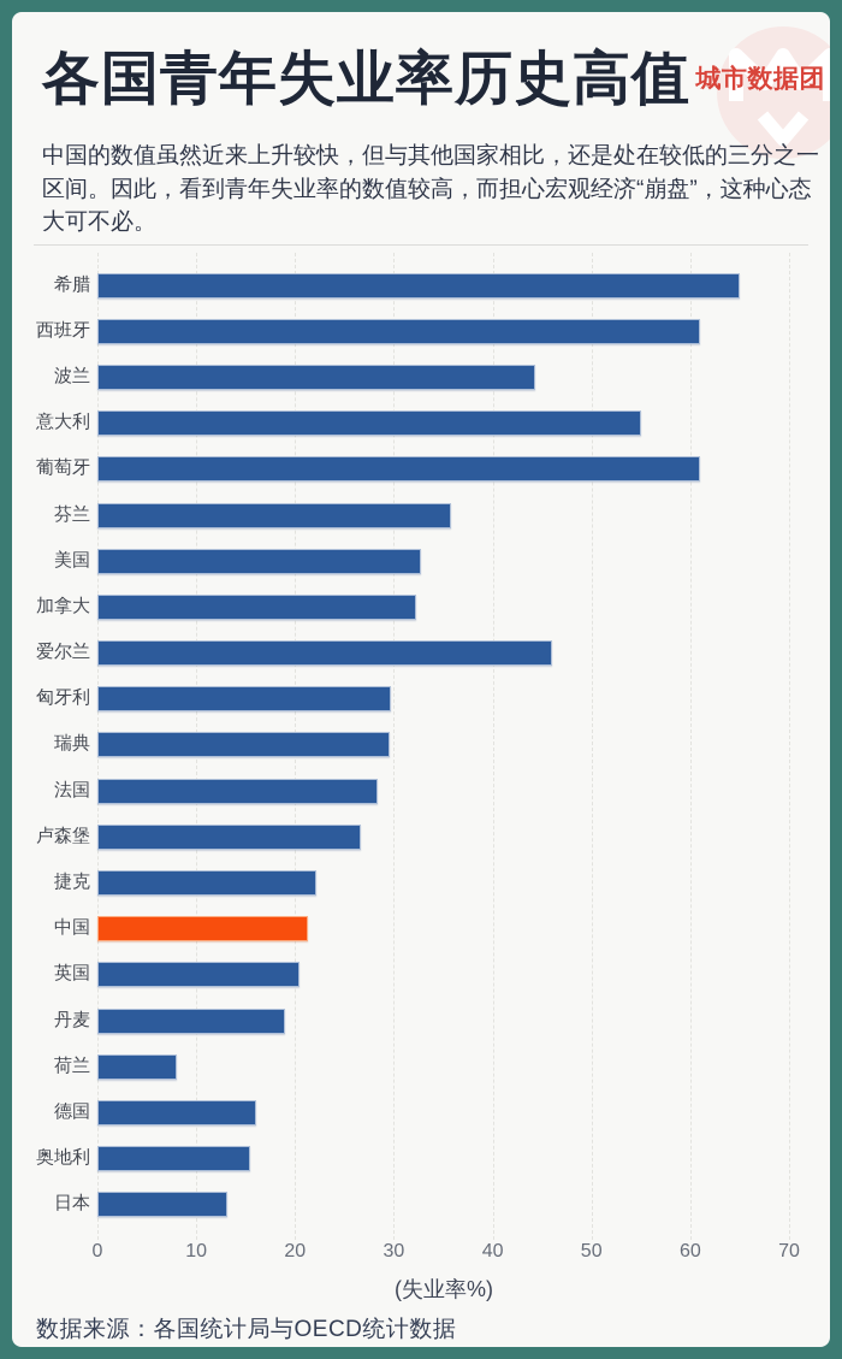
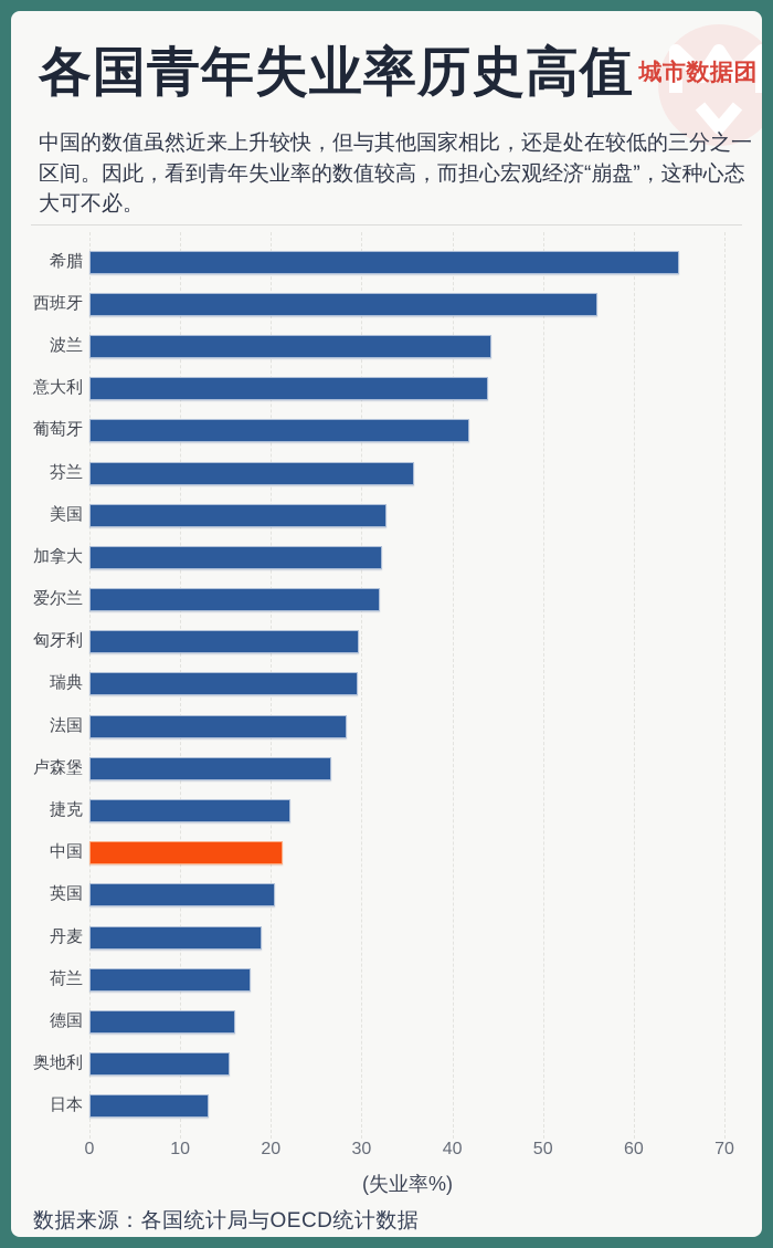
西班牙: 61 -> 56
意大利: 55 -> 44
葡萄牙: 61 -> 42
爱尔兰: 46 -> 32
荷兰: 8 -> 18
